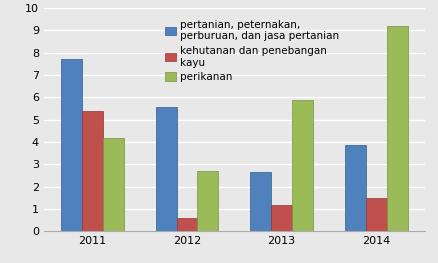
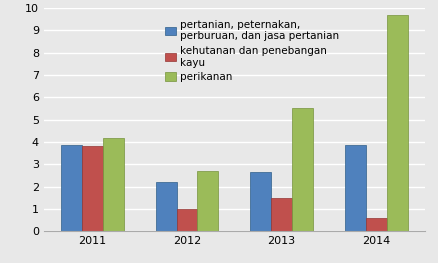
pertanian, peternakan, perburuan, dan jasa pertanian/2011: 7.70 -> 3.85
kehutanan dan penebangan kayu/2011: 5.4 -> 3.8
pertanian, peternakan, perburuan, dan jasa pertanian/2012: 5.55 -> 2.20
kehutanan dan penebangan kayu/2012: 0.6 -> 1.0
kehutanan dan penebangan kayu/2013: 1.2 -> 1.5
perikanan/2013: 5.9 -> 5.5
kehutanan dan penebangan kayu/2014: 1.5 -> 0.6
perikanan/2014: 9.2 -> 9.7
